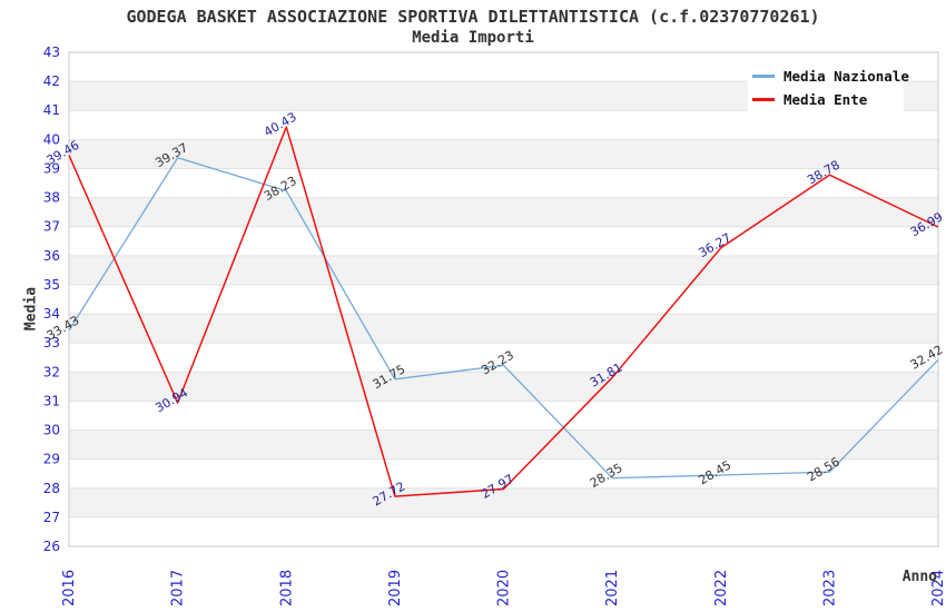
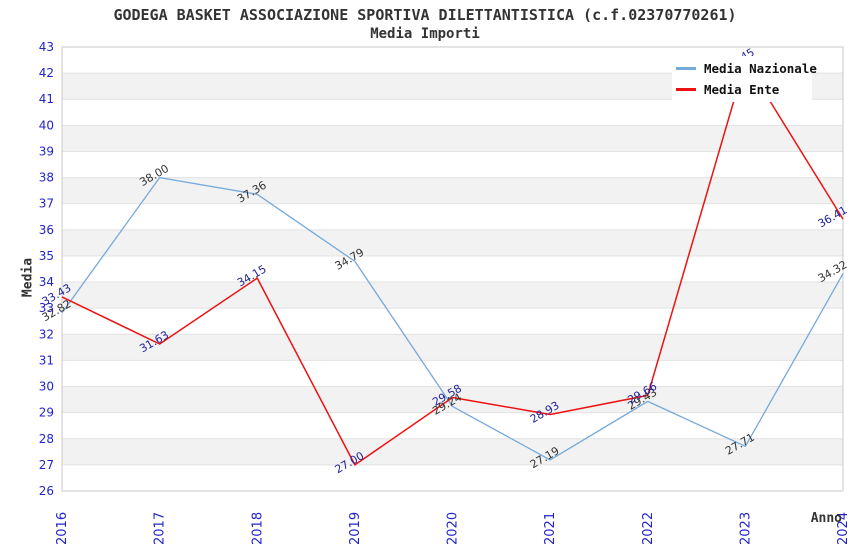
Media Nazionale/2016: 33.43 -> 32.82
Media Ente/2016: 39.46 -> 33.43
Media Nazionale/2017: 39.37 -> 38.00
Media Ente/2017: 30.94 -> 31.63
Media Nazionale/2018: 38.23 -> 37.36
Media Ente/2018: 40.43 -> 34.15
Media Nazionale/2019: 31.75 -> 34.79
Media Ente/2019: 27.72 -> 27.00
Media Nazionale/2020: 32.23 -> 29.24
Media Ente/2020: 27.97 -> 29.58
Media Nazionale/2021: 28.35 -> 27.19
Media Ente/2021: 31.81 -> 28.93
Media Nazionale/2022: 28.45 -> 29.43
Media Ente/2022: 36.27 -> 29.66
Media Nazionale/2023: 28.56 -> 27.71
Media Ente/2023: 38.78 -> 42.45
Media Nazionale/2024: 32.42 -> 34.32
Media Ente/2024: 36.99 -> 36.41
